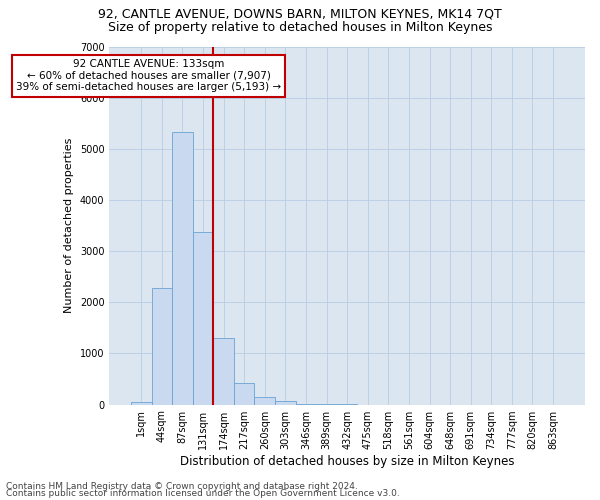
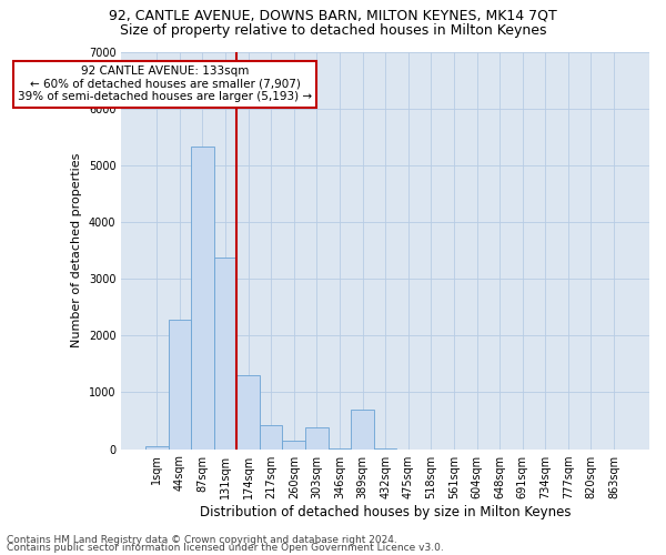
303sqm: 80 -> 380
389sqm: 0 -> 700
